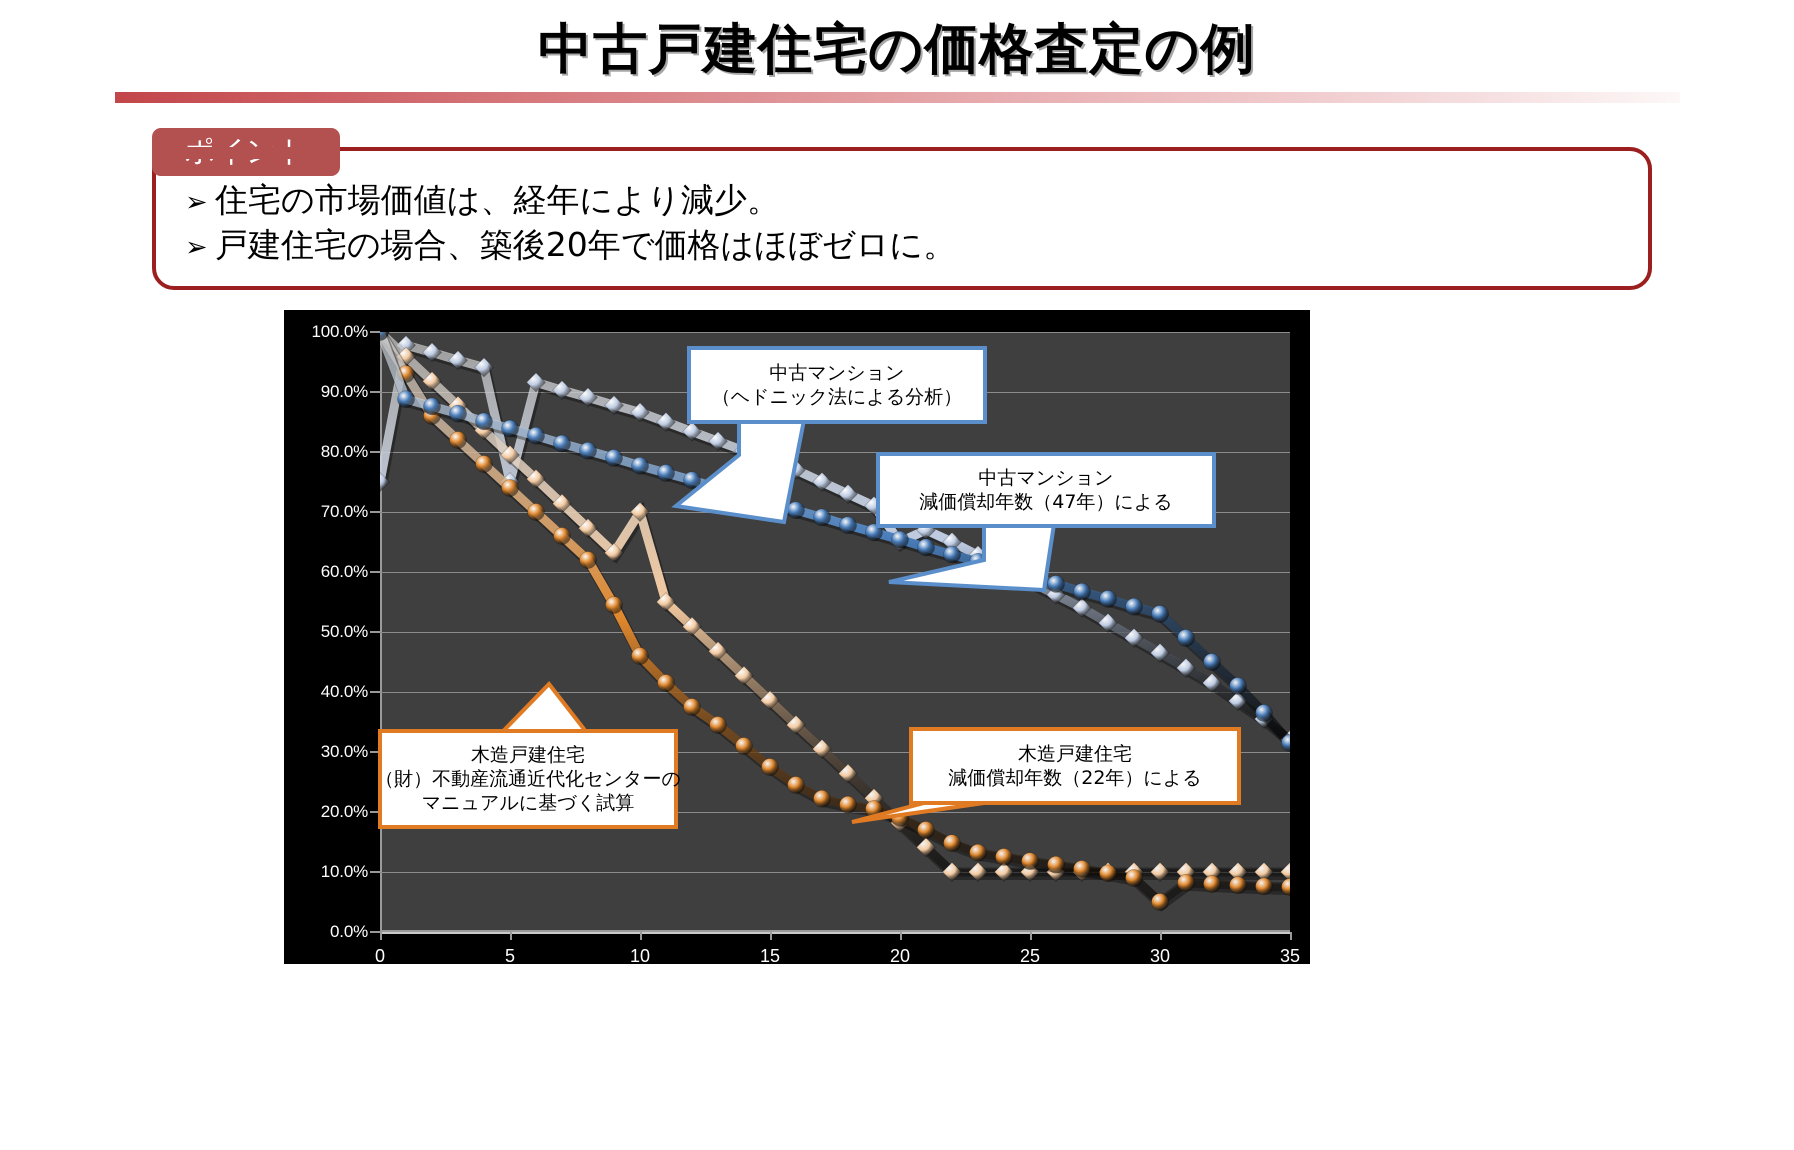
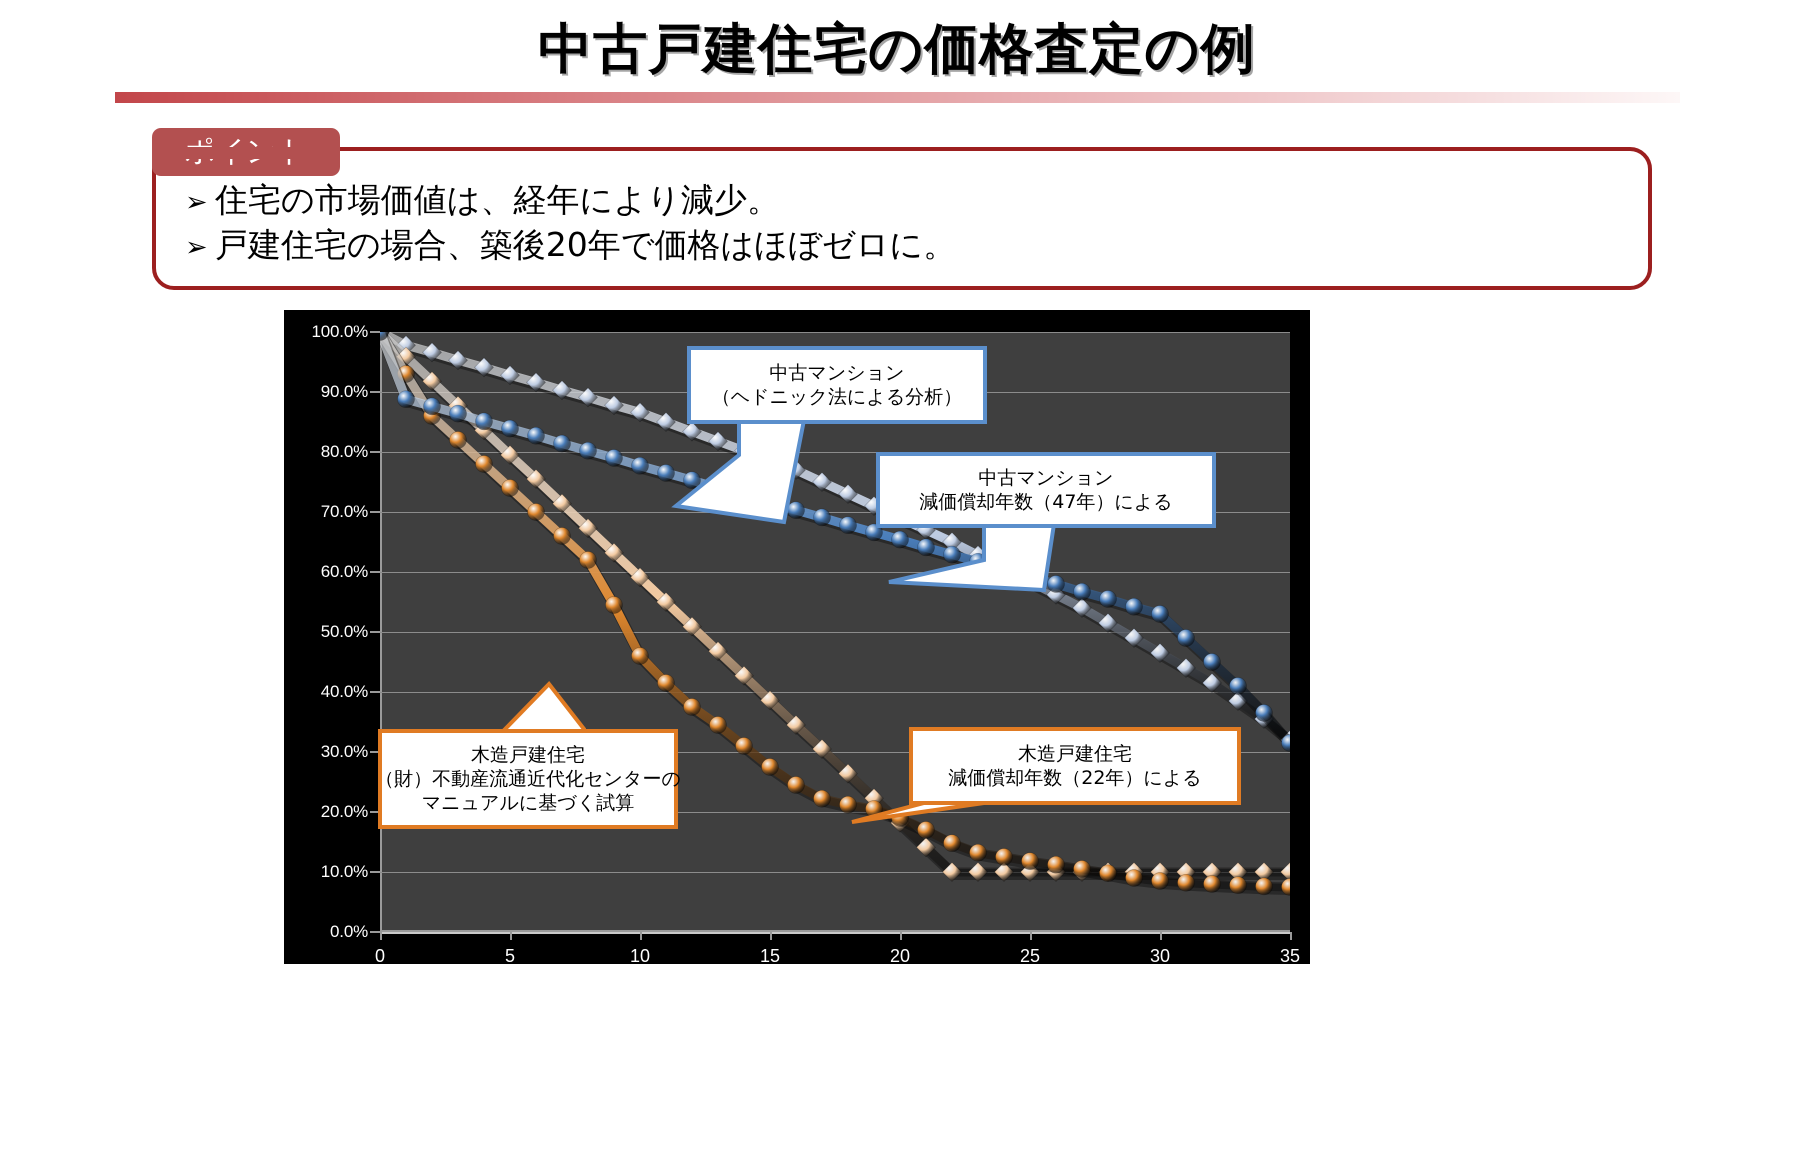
中古マンション（ヘドニック法による分析）/0: 75% -> 100%
中古マンション（ヘドニック法による分析）/5: 75% -> 93%
木造戸建住宅 減価償却年数（22年）による/10: 70% -> 59%
中古マンション（ヘドニック法による分析）/20: 65% -> 69%
木造戸建住宅（財）不動産流通近代化センターのマニュアルに基づく試算/30: 5% -> 9%
